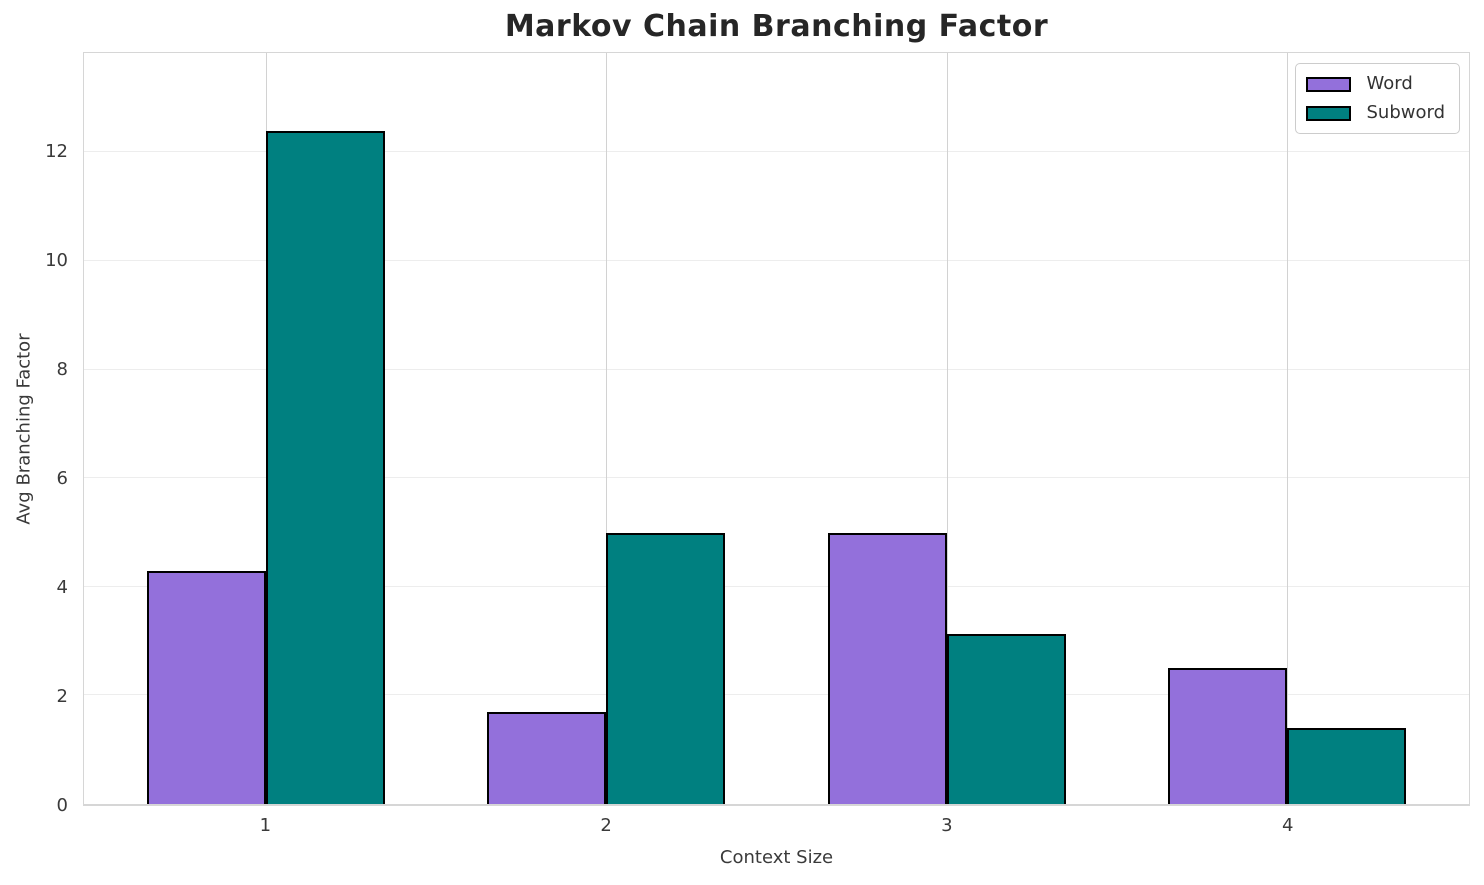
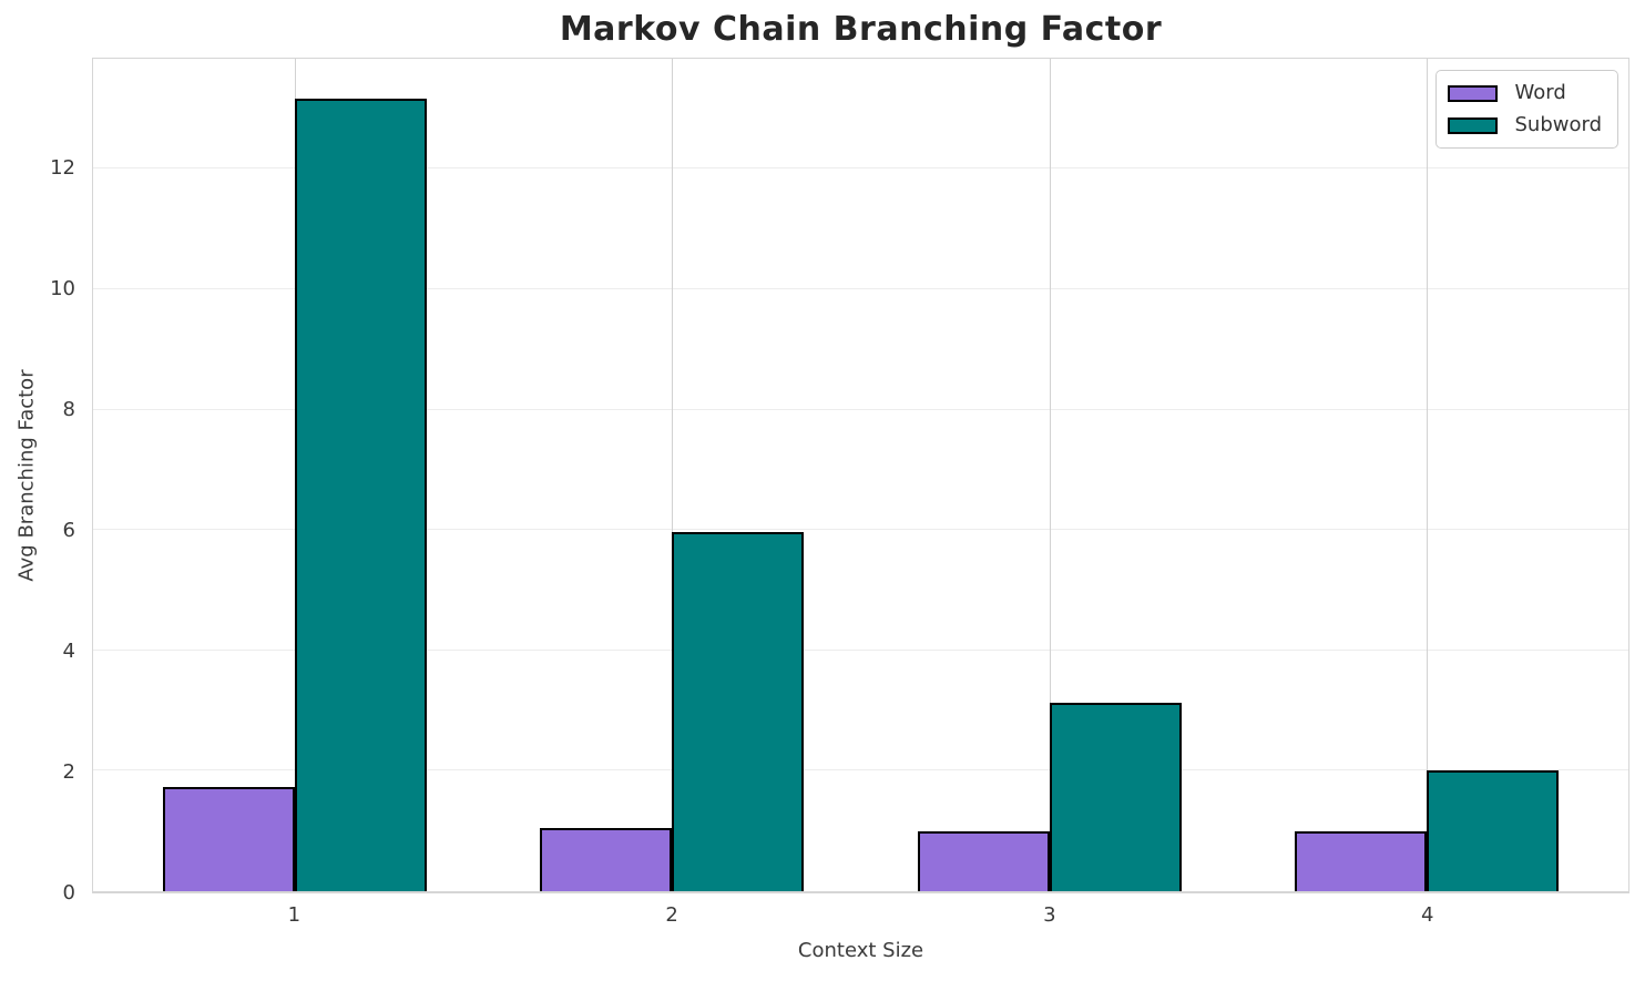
Word/1: 4.3 -> 1.7
Subword/1: 12.4 -> 13.2
Word/2: 1.7 -> 1.1
Subword/2: 5.0 -> 6.0
Word/3: 5.0 -> 1.0
Word/4: 2.5 -> 1.0
Subword/4: 1.4 -> 2.0
